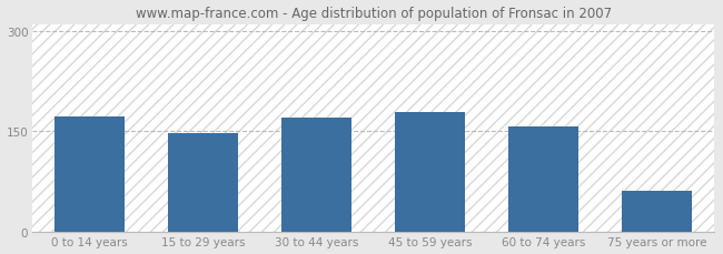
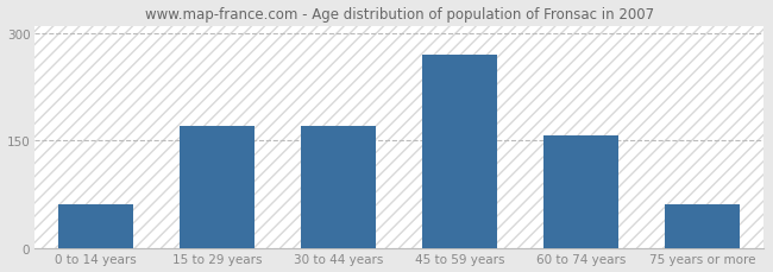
0 to 14 years: 172 -> 62
15 to 29 years: 148 -> 170
45 to 59 years: 178 -> 270
